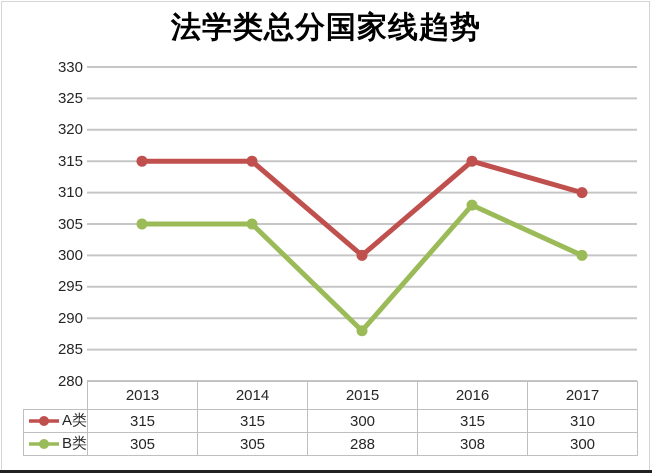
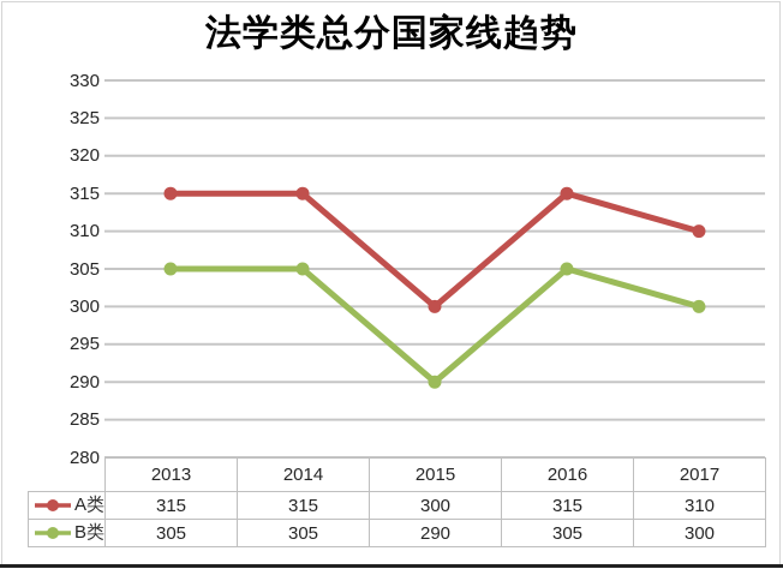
B类/2015: 288 -> 290
B类/2016: 308 -> 305
